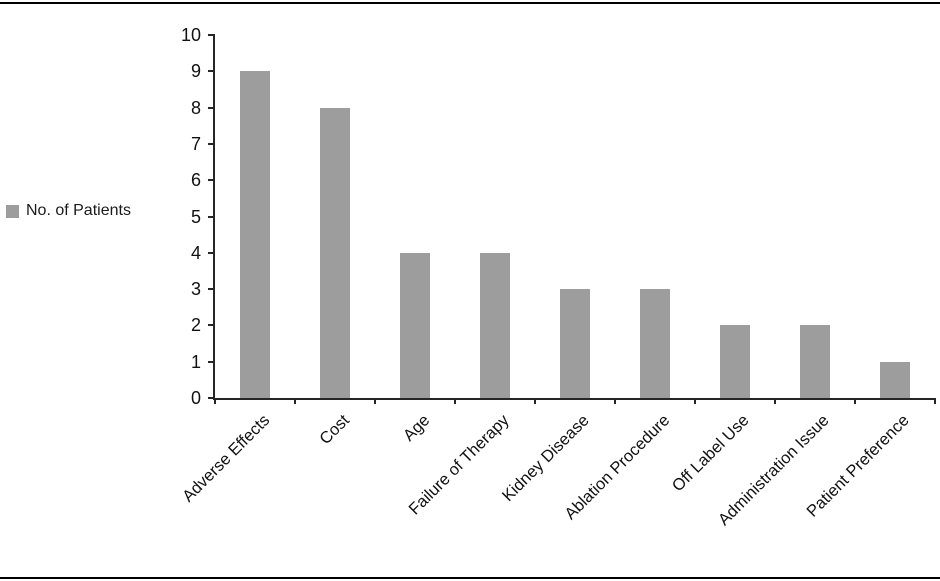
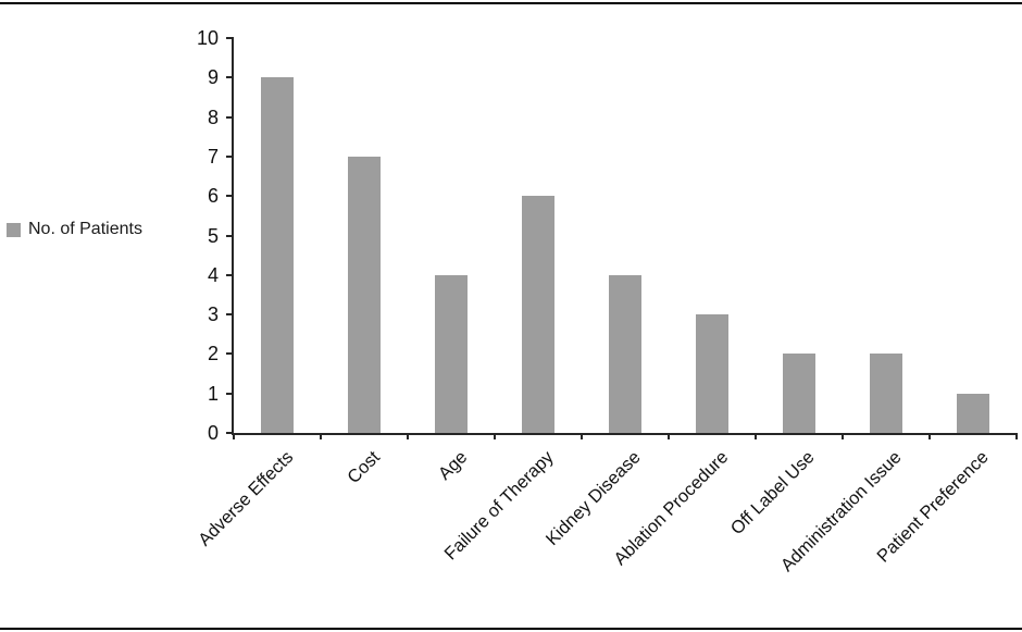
Cost: 8 -> 7
Failure of Therapy: 4 -> 6
Kidney Disease: 3 -> 4
